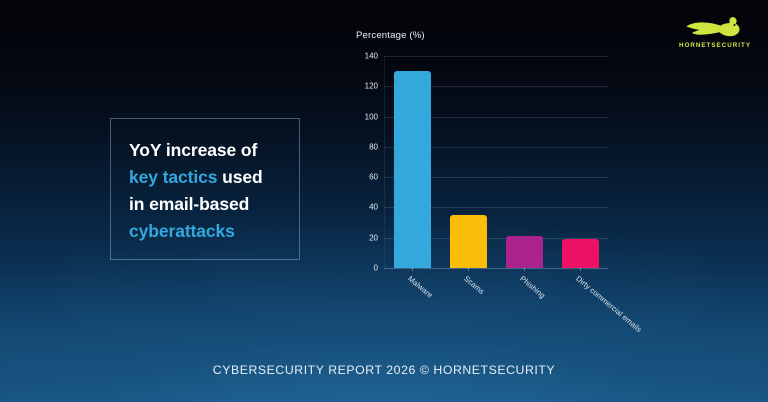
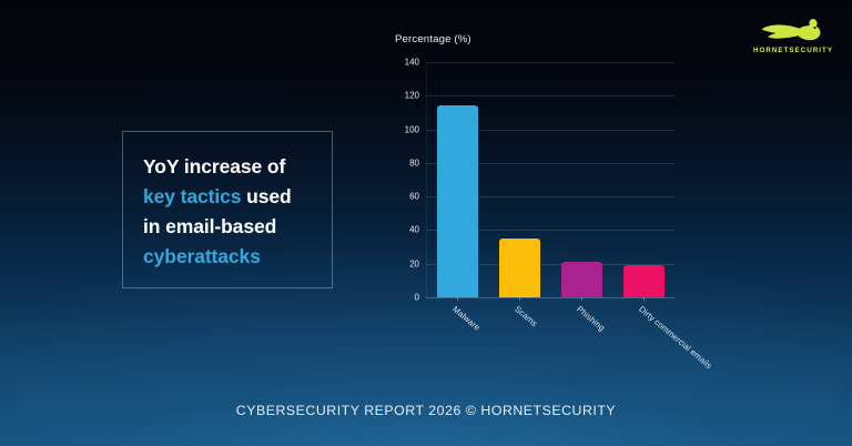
Malware: 130 -> 114
